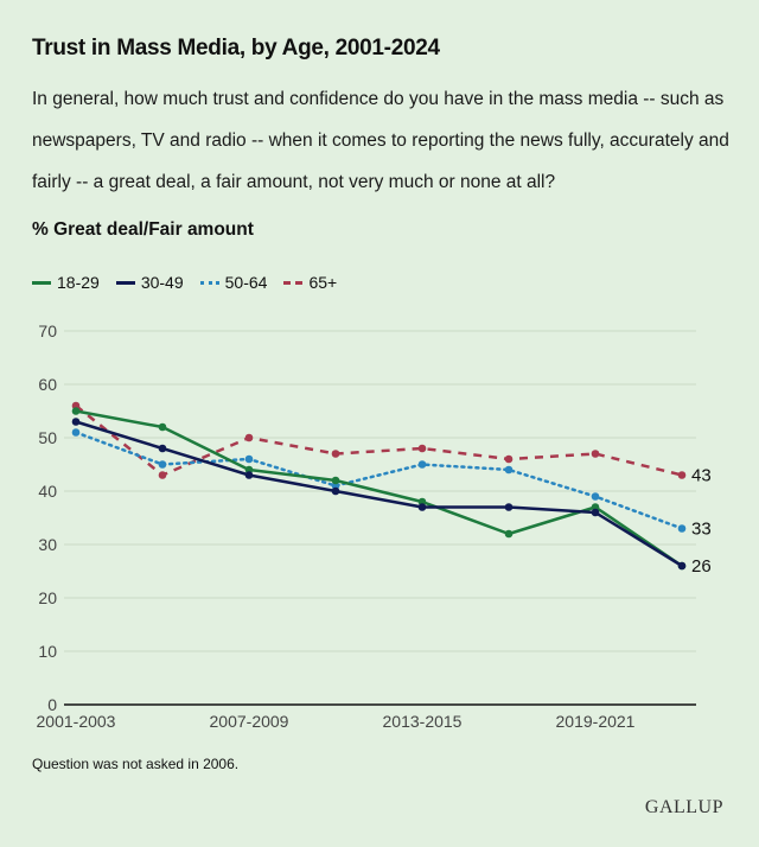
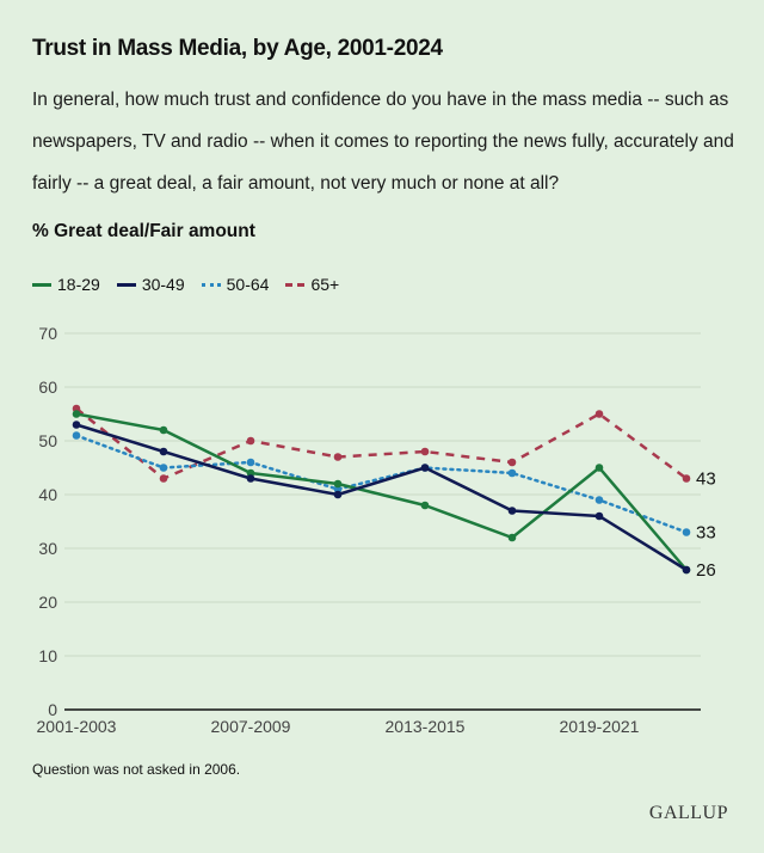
30-49/2013-2015: 37 -> 45
18-29/2019-2021: 37 -> 45
65+/2019-2021: 47 -> 55
